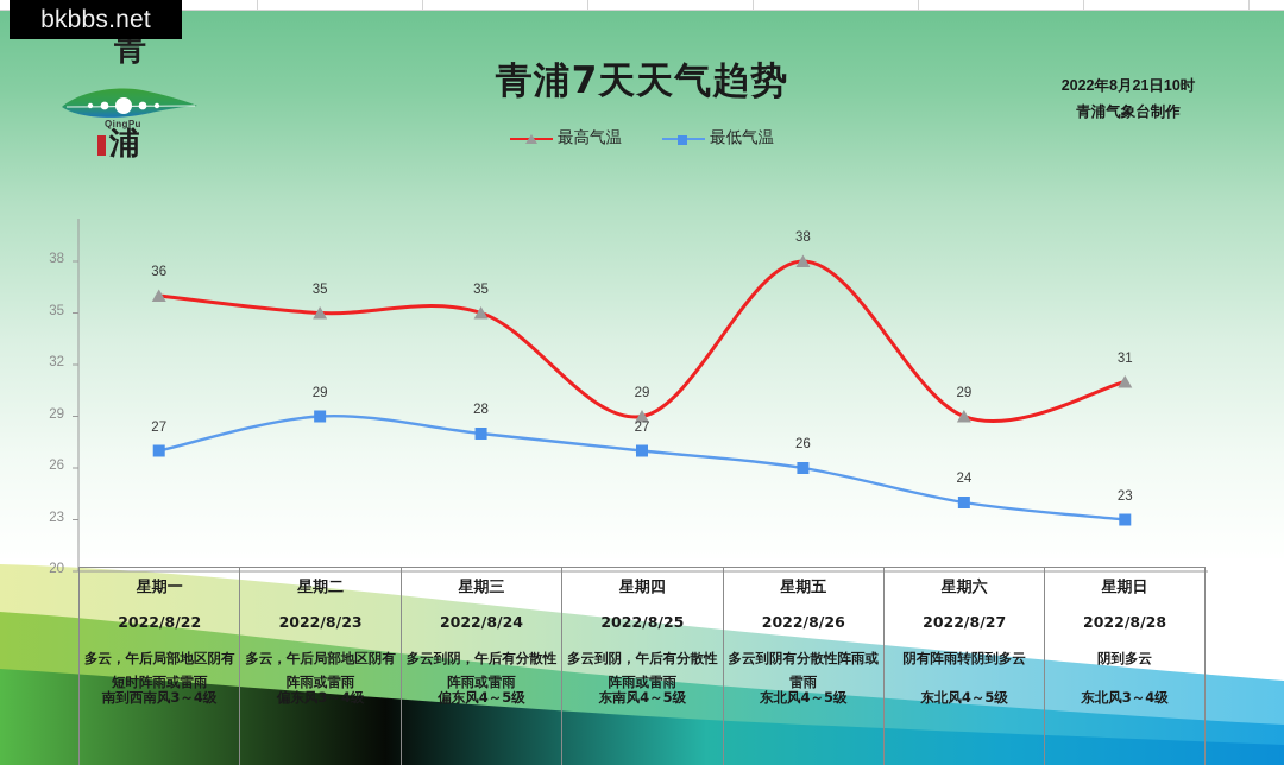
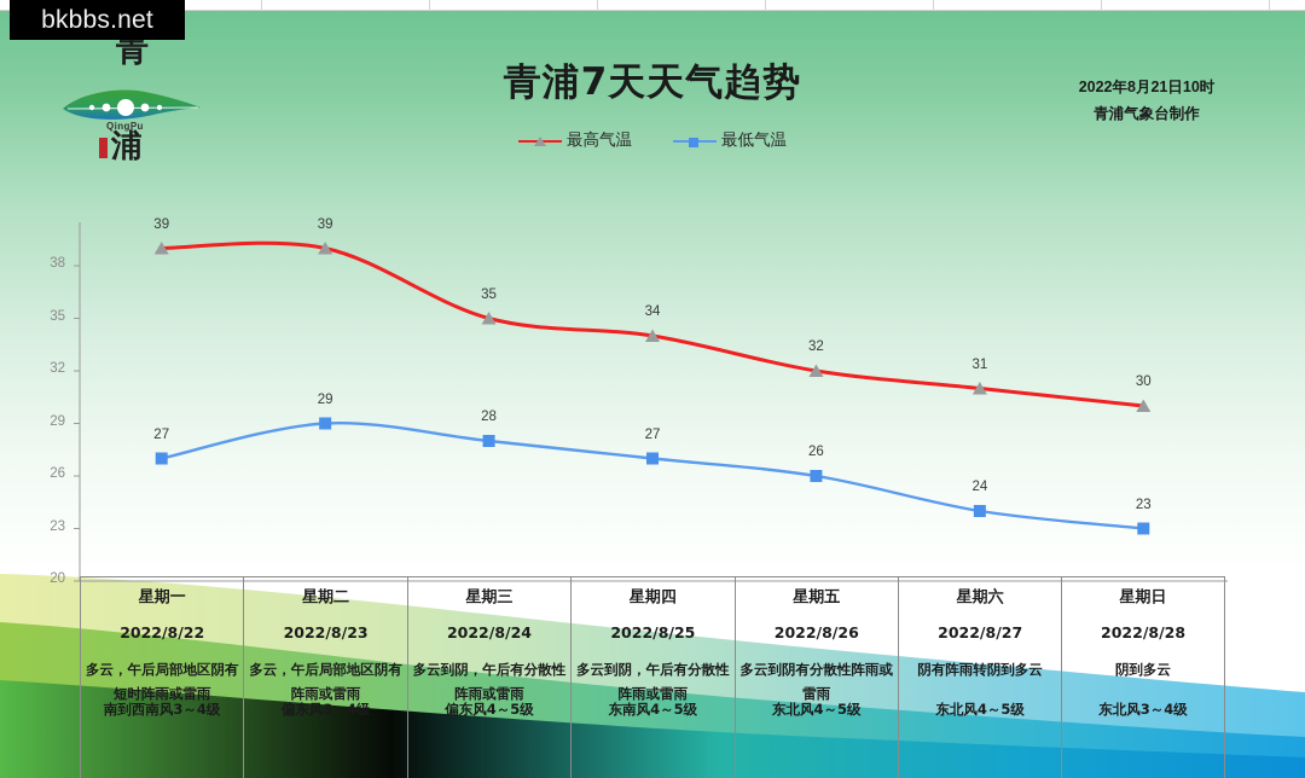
最高气温/2022/8/22: 36 -> 39
最高气温/2022/8/23: 35 -> 39
最高气温/2022/8/25: 29 -> 34
最高气温/2022/8/26: 38 -> 32
最高气温/2022/8/27: 29 -> 31
最高气温/2022/8/28: 31 -> 30
